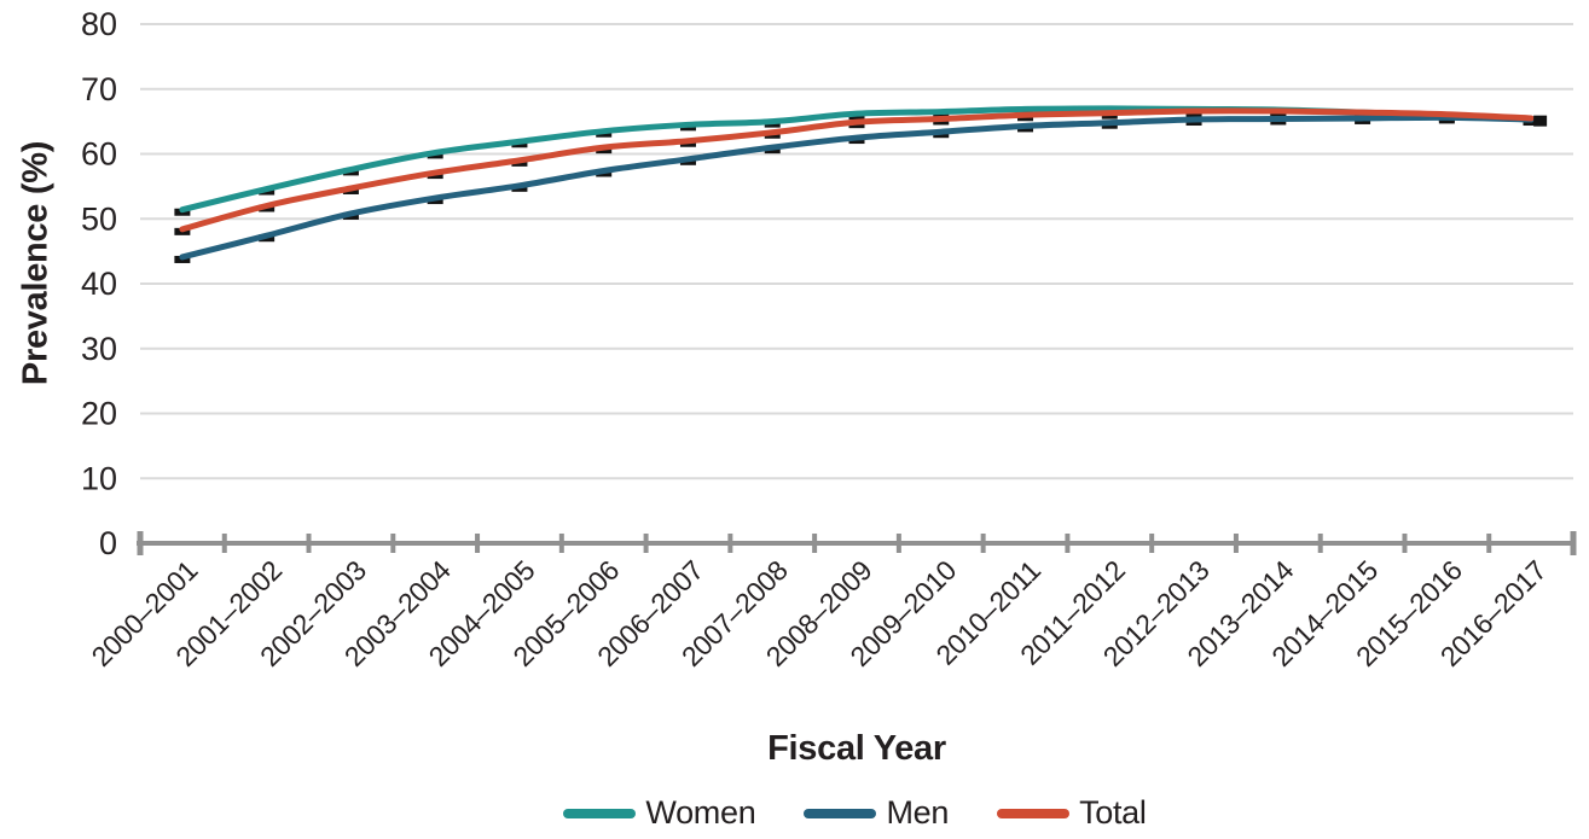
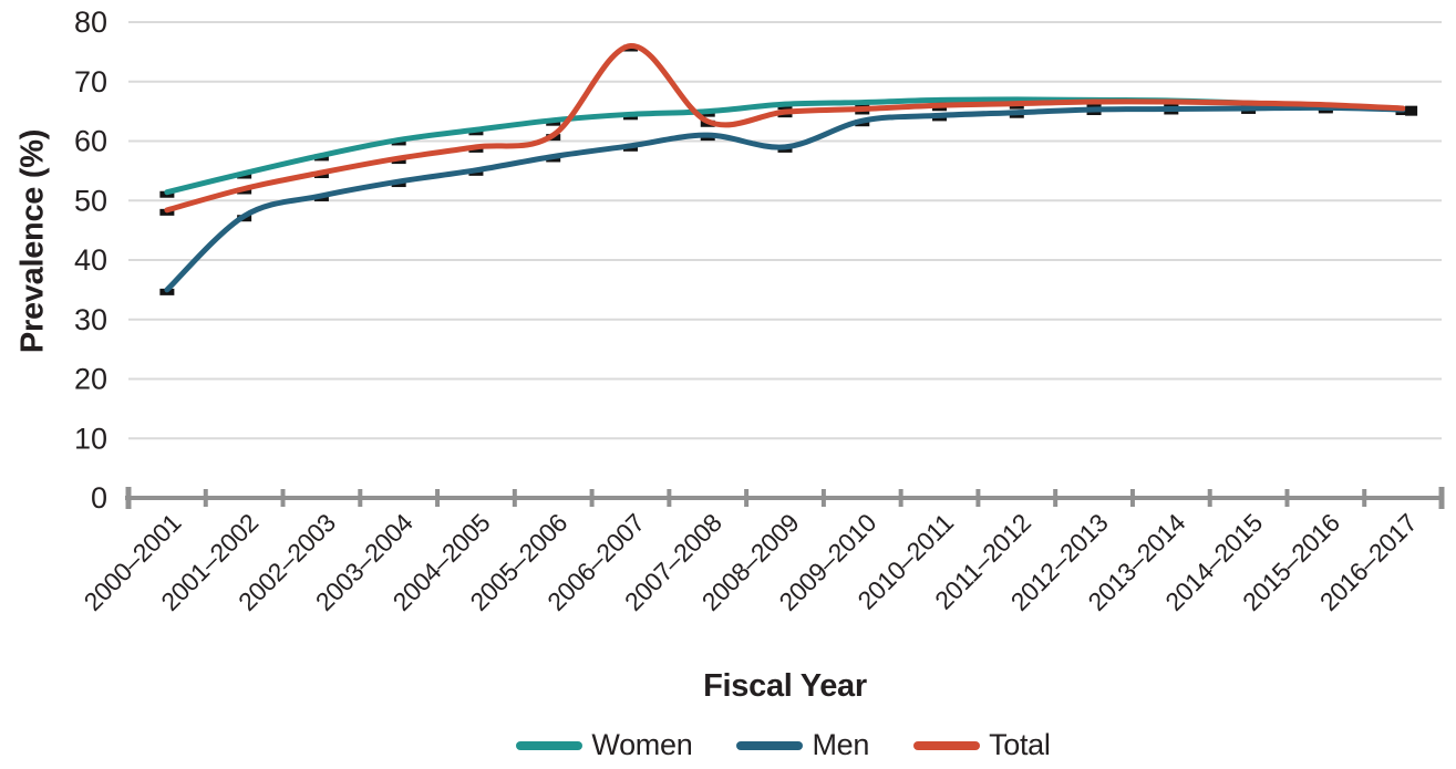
Men/2000–2001: 44 -> 35
Total/2006–2007: 62 -> 76
Men/2008–2009: 62 -> 59
